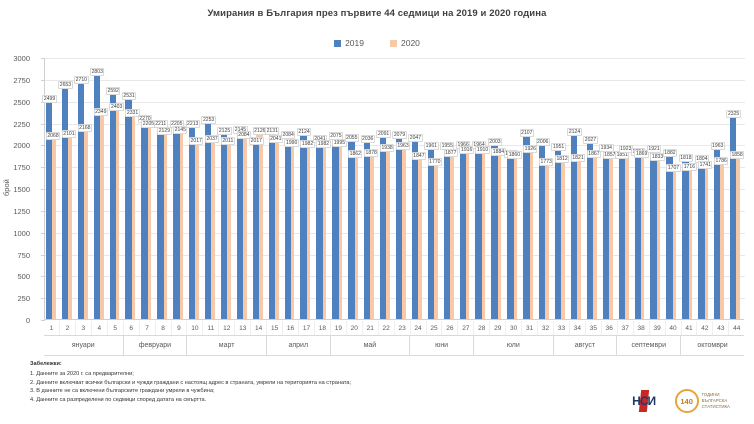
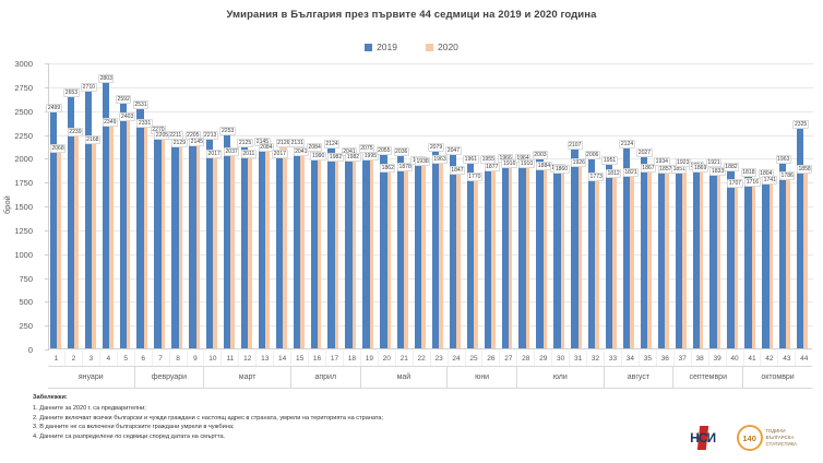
2020/2: 2101 -> 2239
2019/22: 2091 -> 1949
